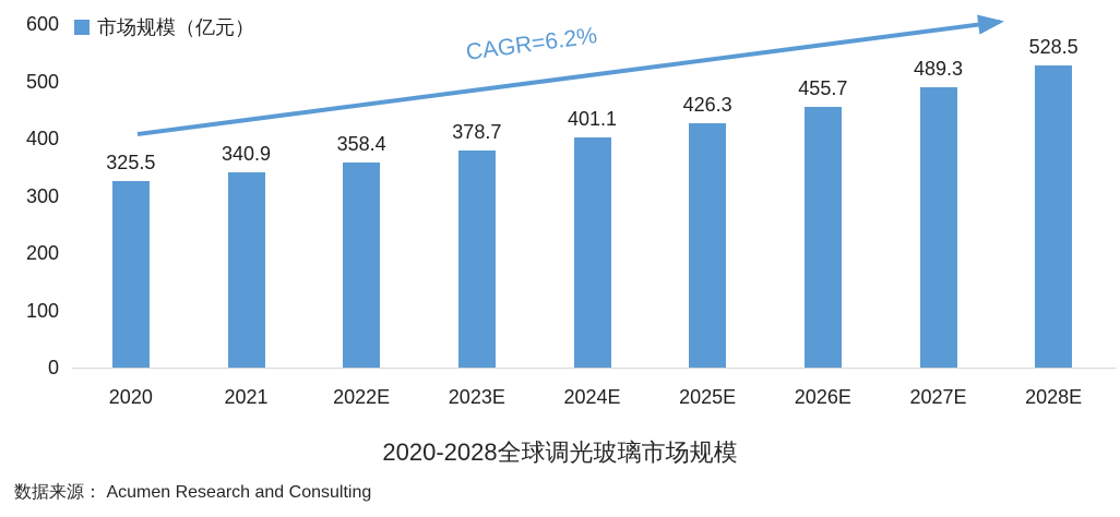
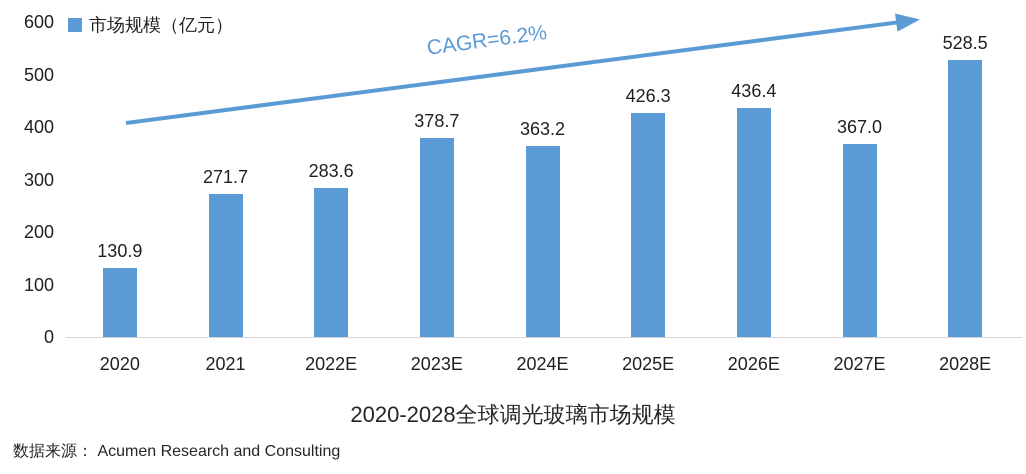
2020: 325.5 -> 130.9
2021: 340.9 -> 271.7
2022E: 358.4 -> 283.6
2024E: 401.1 -> 363.2
2026E: 455.7 -> 436.4
2027E: 489.3 -> 367.0
